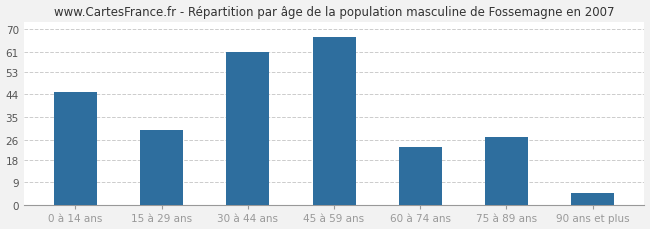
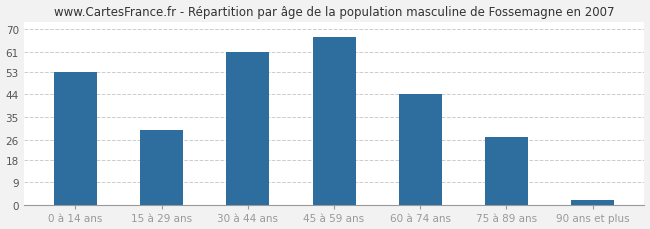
0 à 14 ans: 45 -> 53
60 à 74 ans: 23 -> 44
90 ans et plus: 5 -> 2
